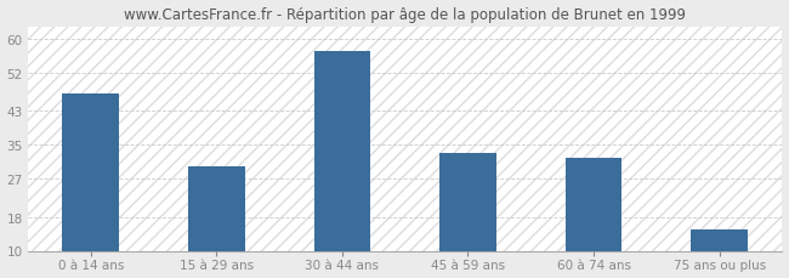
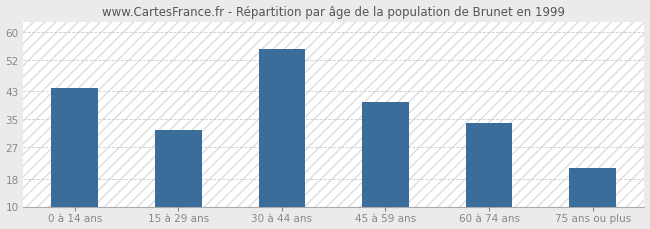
0 à 14 ans: 47 -> 44
15 à 29 ans: 30 -> 32
30 à 44 ans: 57 -> 55
45 à 59 ans: 33 -> 40
60 à 74 ans: 32 -> 34
75 ans ou plus: 15 -> 21
